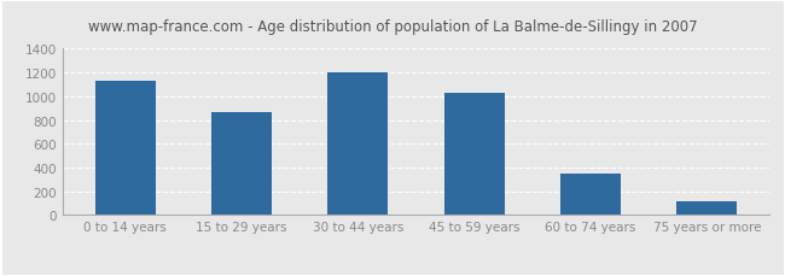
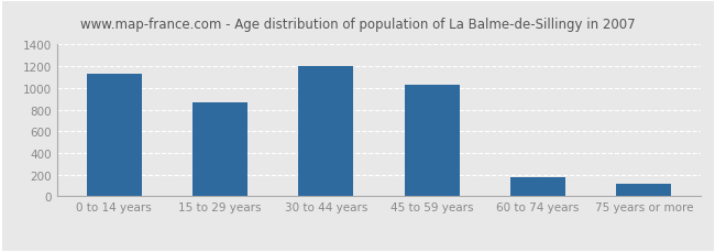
60 to 74 years: 340 -> 180
